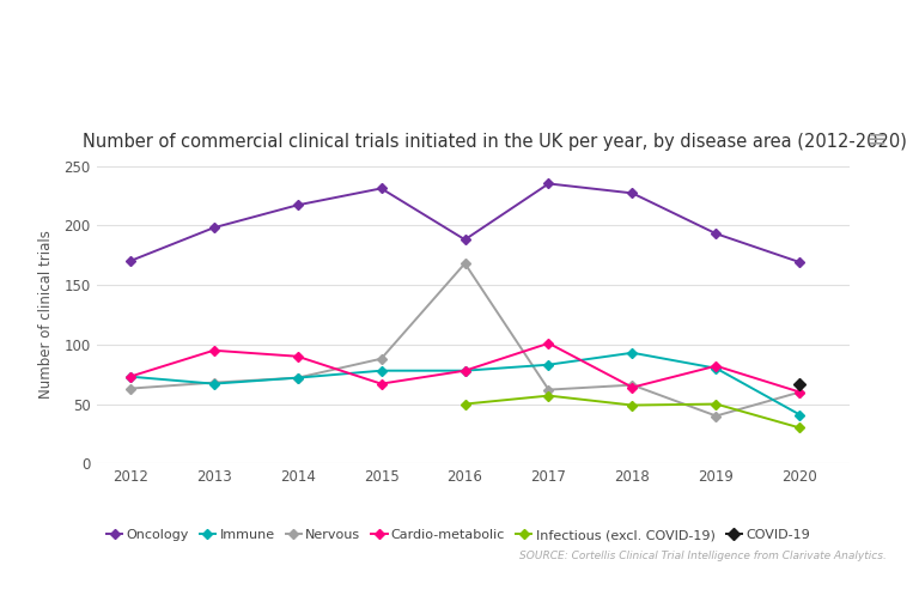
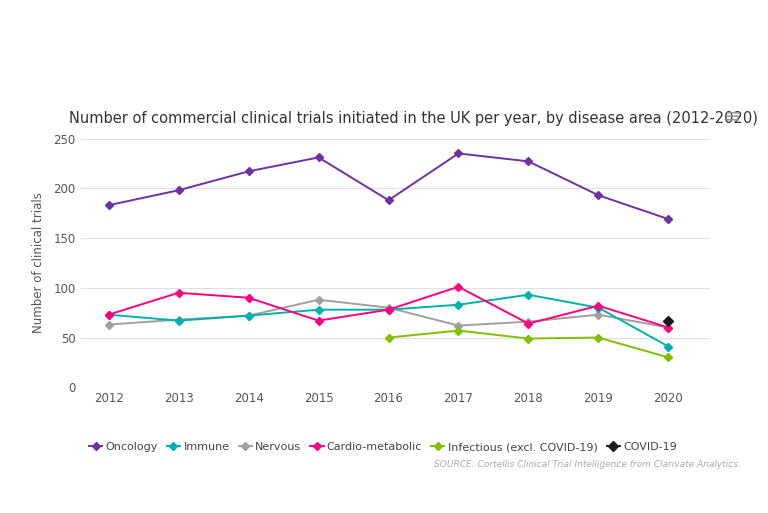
Oncology/2012: 170 -> 183
Nervous/2016: 168 -> 80
Nervous/2019: 40 -> 73
